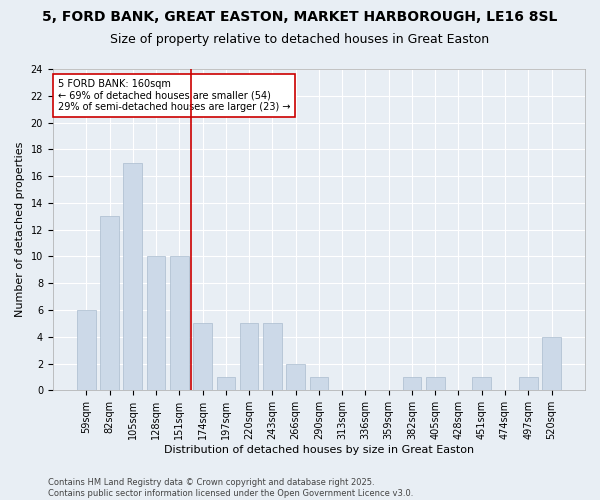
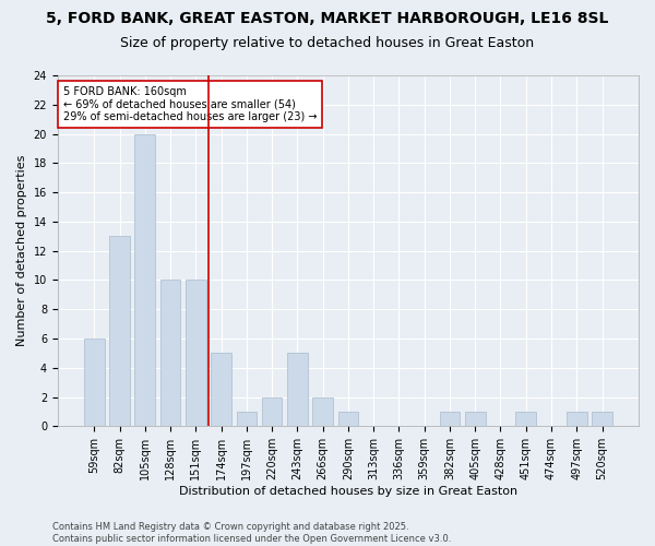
105sqm: 17 -> 20
220sqm: 5 -> 2
520sqm: 4 -> 1
